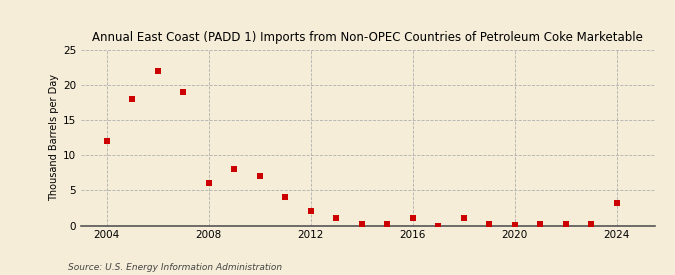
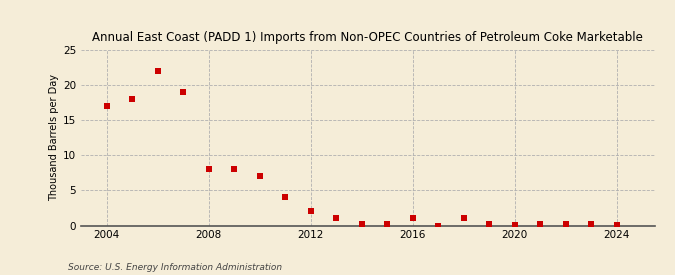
2004: 12.0 -> 17.0
2008: 6.0 -> 8.0
2024: 3.2 -> 0.1
